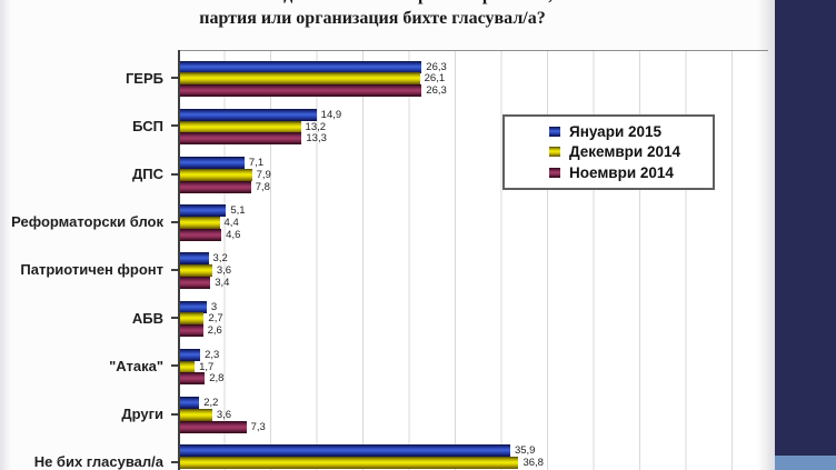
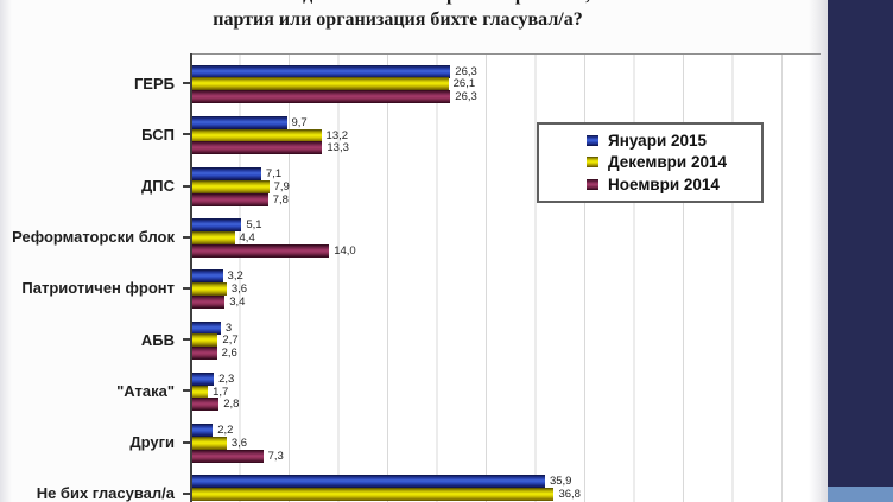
Януари 2015/БСП: 14,9 -> 9,7
Ноември 2014/Реформаторски блок: 4,6 -> 14,0
